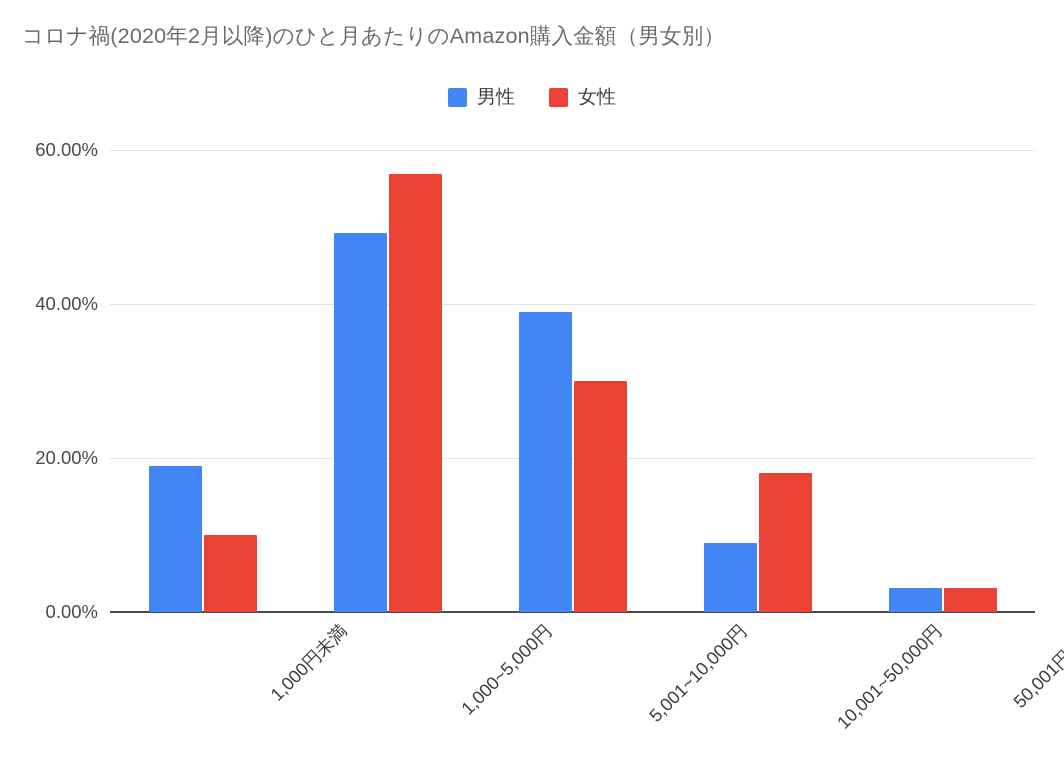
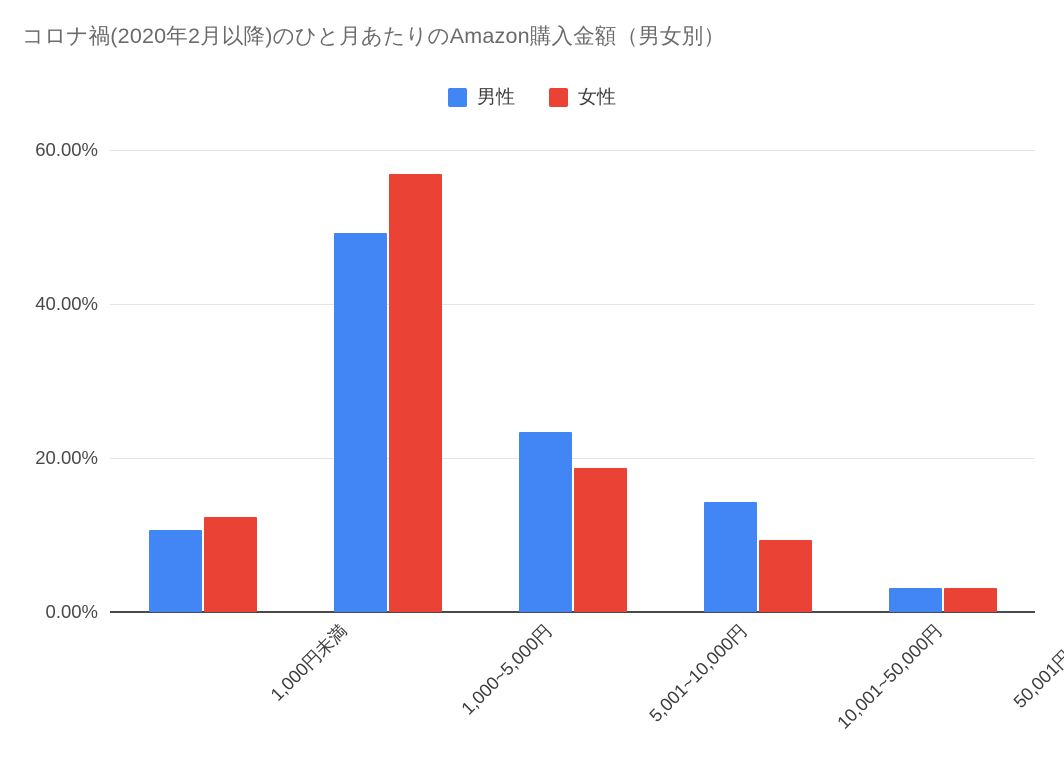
男性/1,000円未満: 19% -> 11%
女性/1,000円未満: 10% -> 12%
男性/5,001~10,000円: 39% -> 23%
女性/5,001~10,000円: 30% -> 19%
男性/10,001~50,000円: 9% -> 14%
女性/10,001~50,000円: 18% -> 9%
